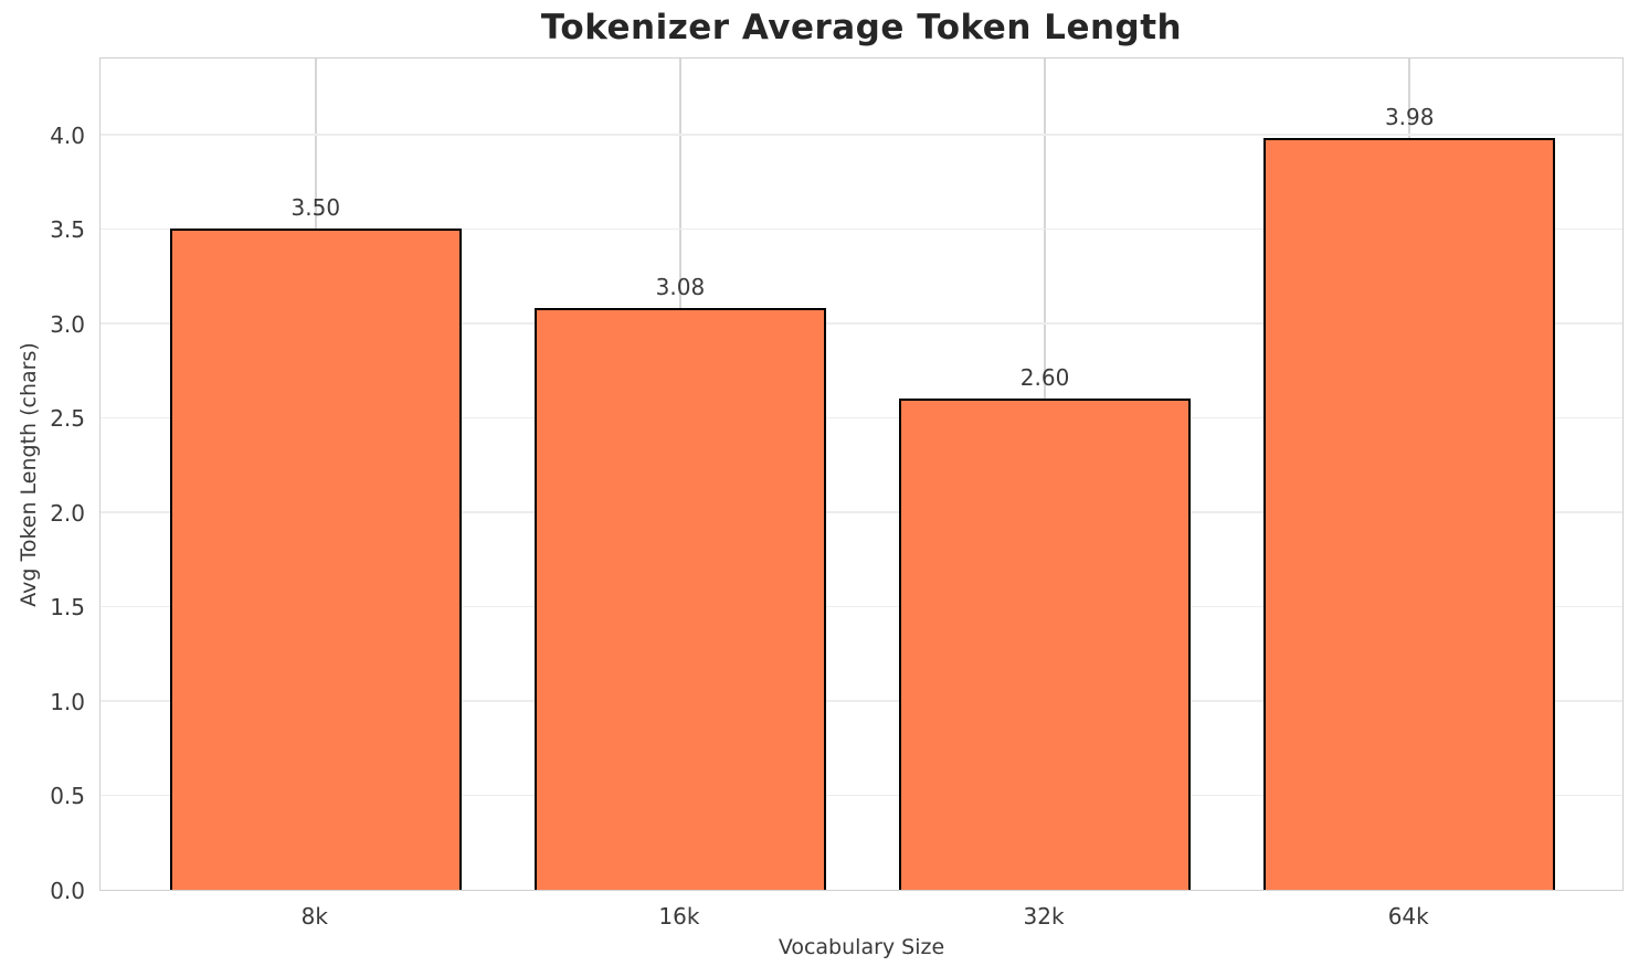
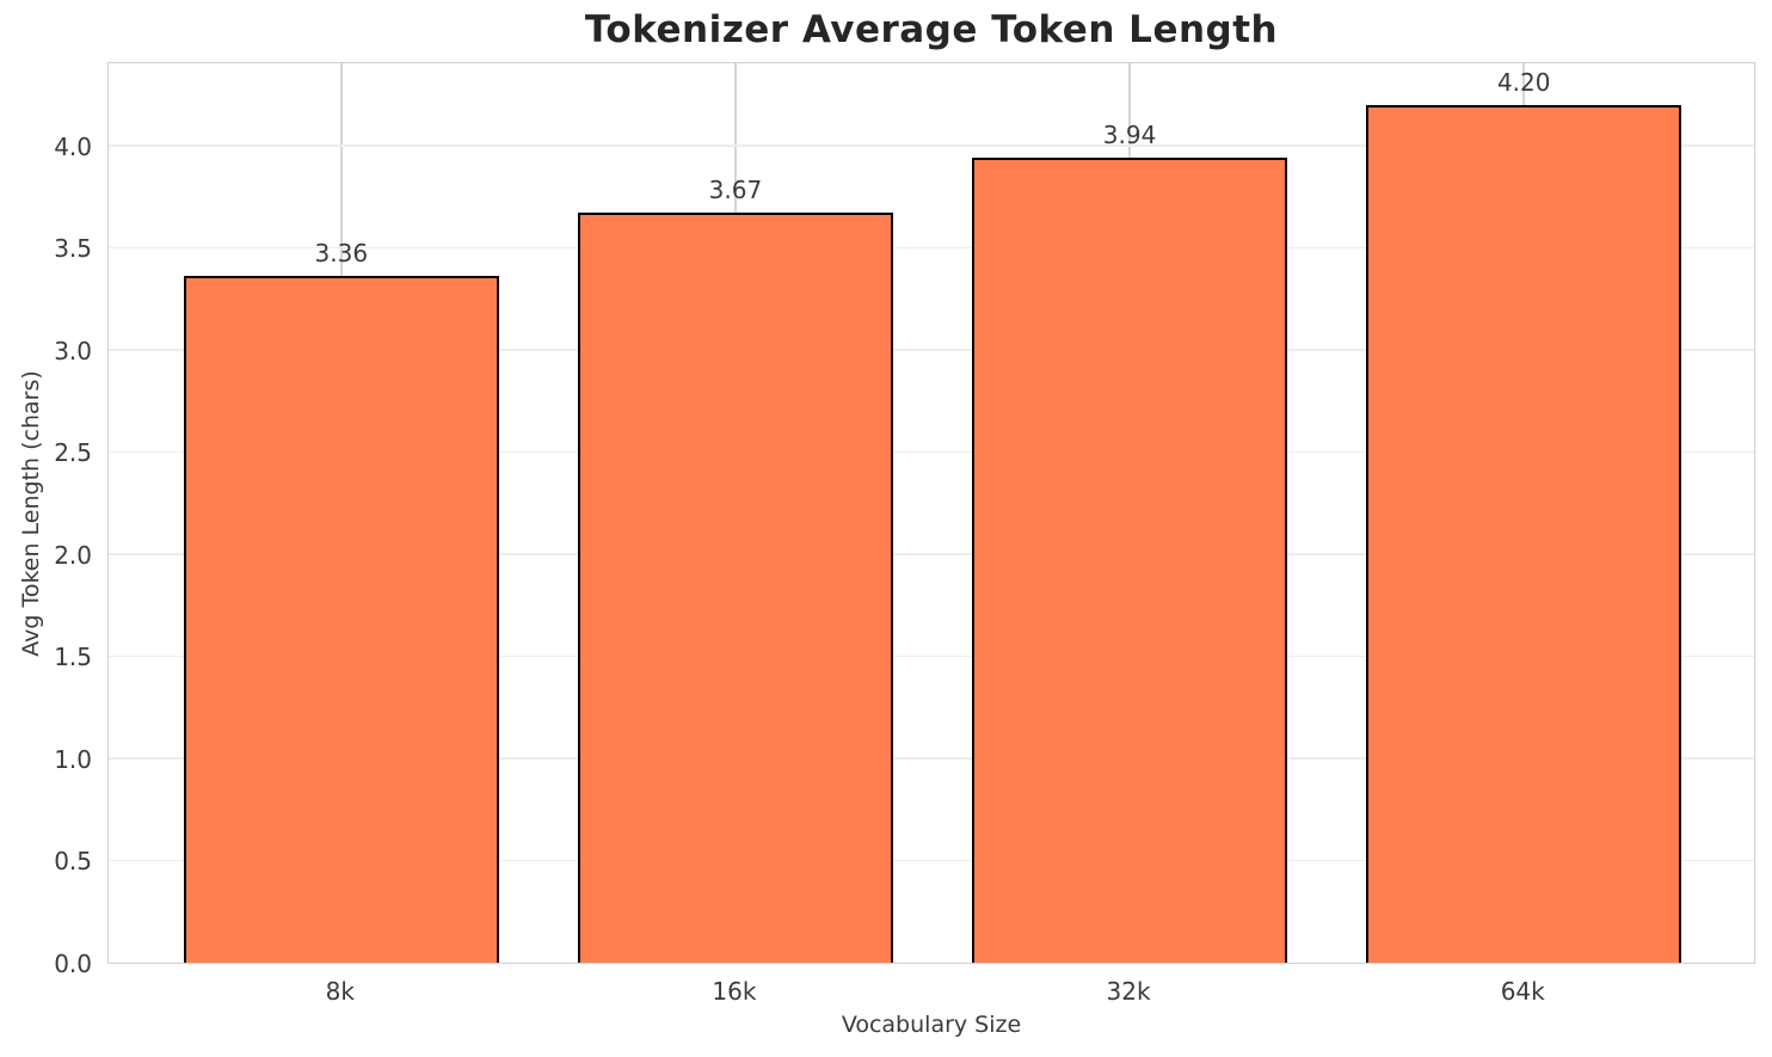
8k: 3.50 -> 3.36
16k: 3.08 -> 3.67
32k: 2.60 -> 3.94
64k: 3.98 -> 4.20
